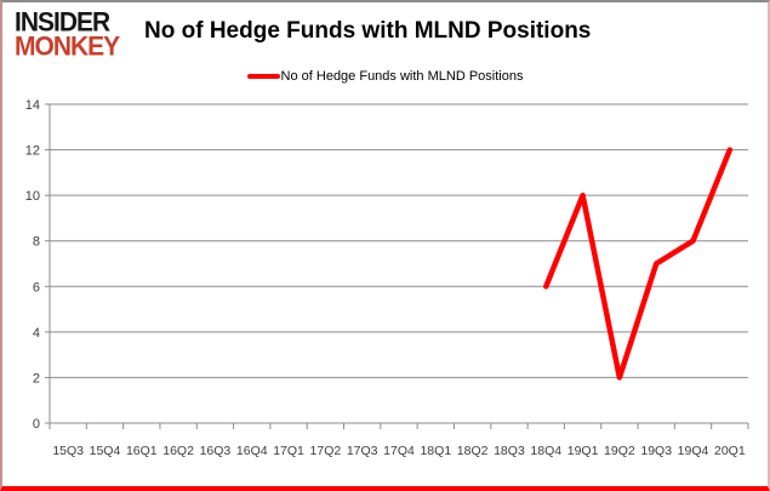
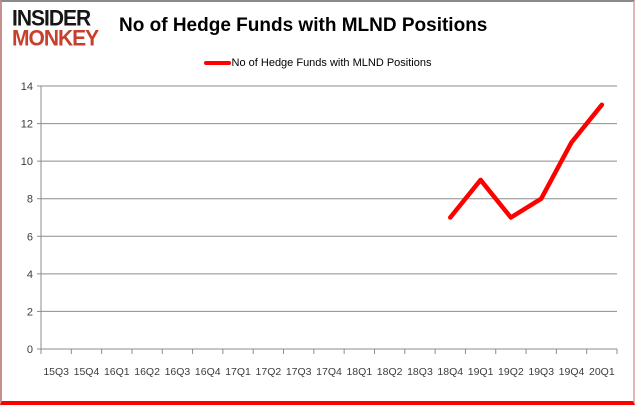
18Q4: 6 -> 7
19Q1: 10 -> 9
19Q2: 2 -> 7
19Q3: 7 -> 8
19Q4: 8 -> 11
20Q1: 12 -> 13
